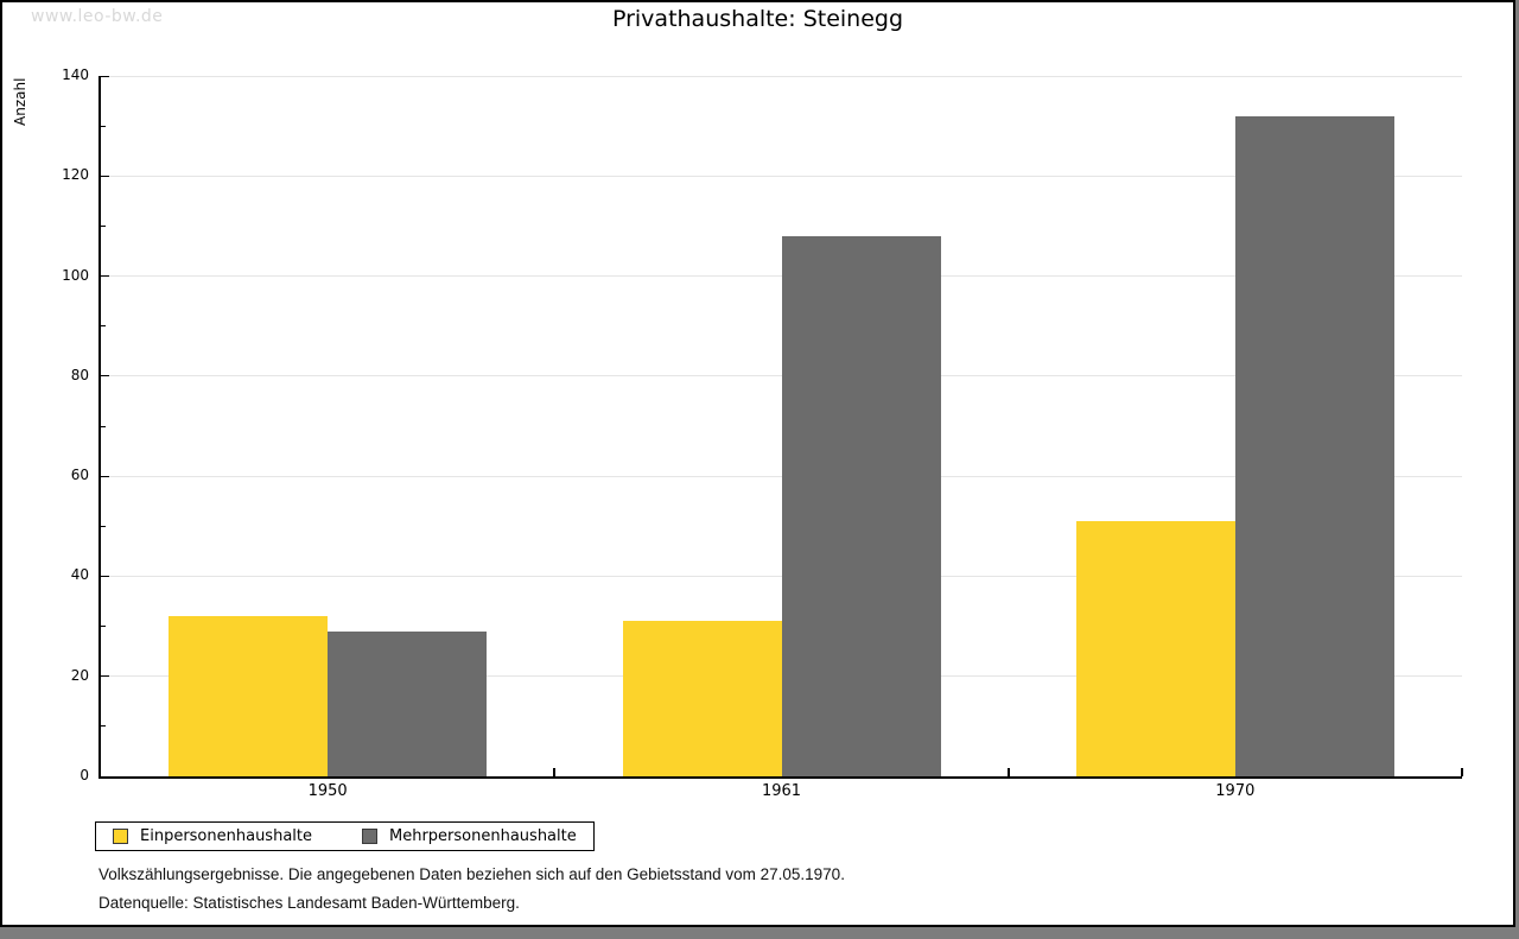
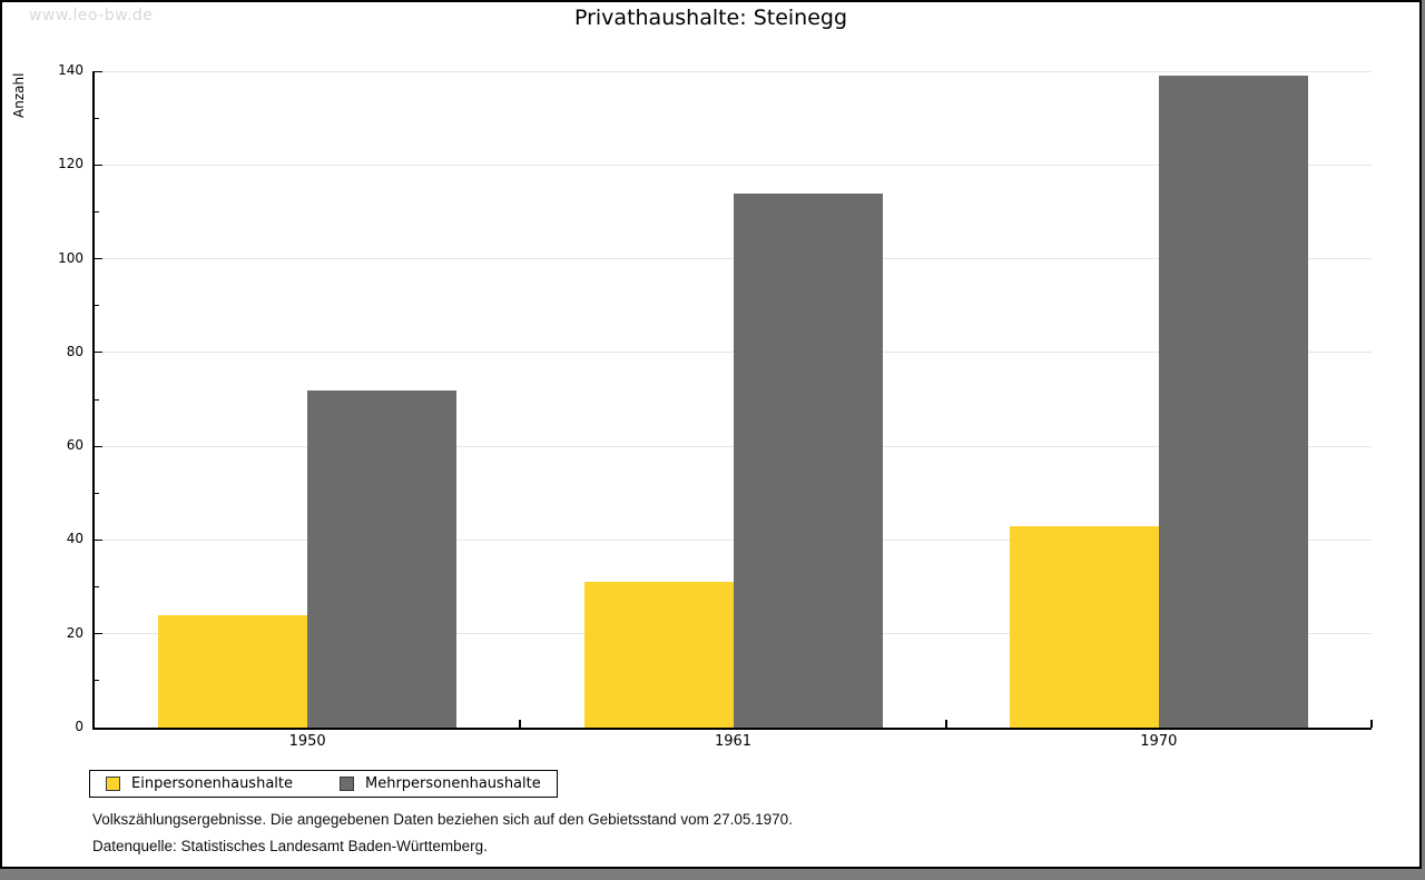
Einpersonenhaushalte/1950: 32 -> 24
Mehrpersonenhaushalte/1950: 29 -> 72
Mehrpersonenhaushalte/1961: 108 -> 114
Einpersonenhaushalte/1970: 51 -> 43
Mehrpersonenhaushalte/1970: 132 -> 139
